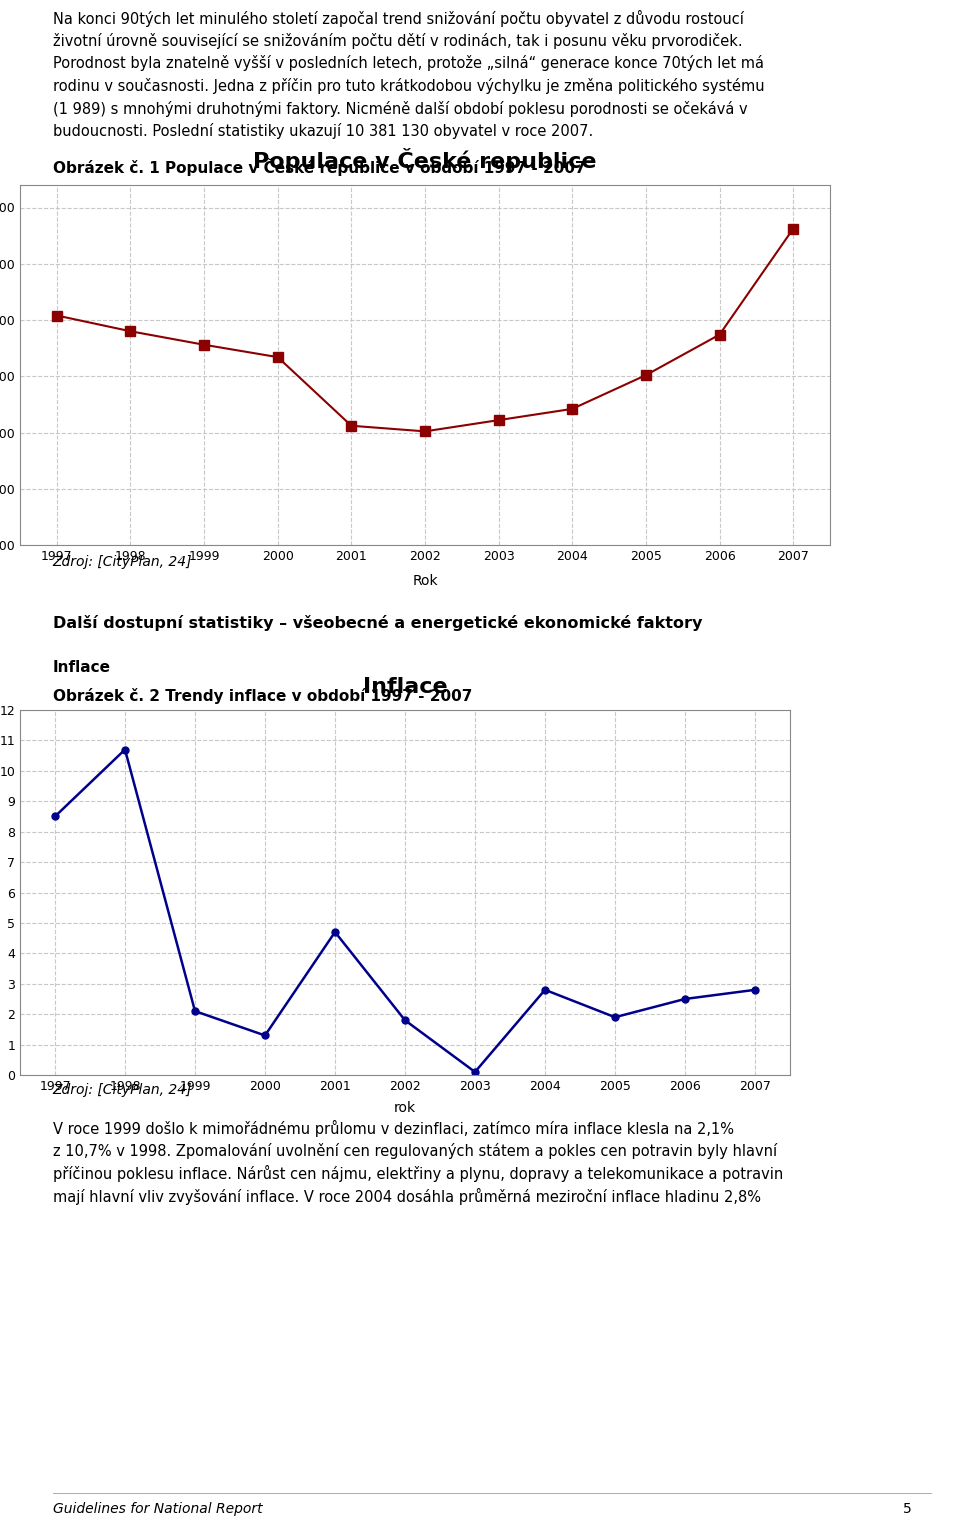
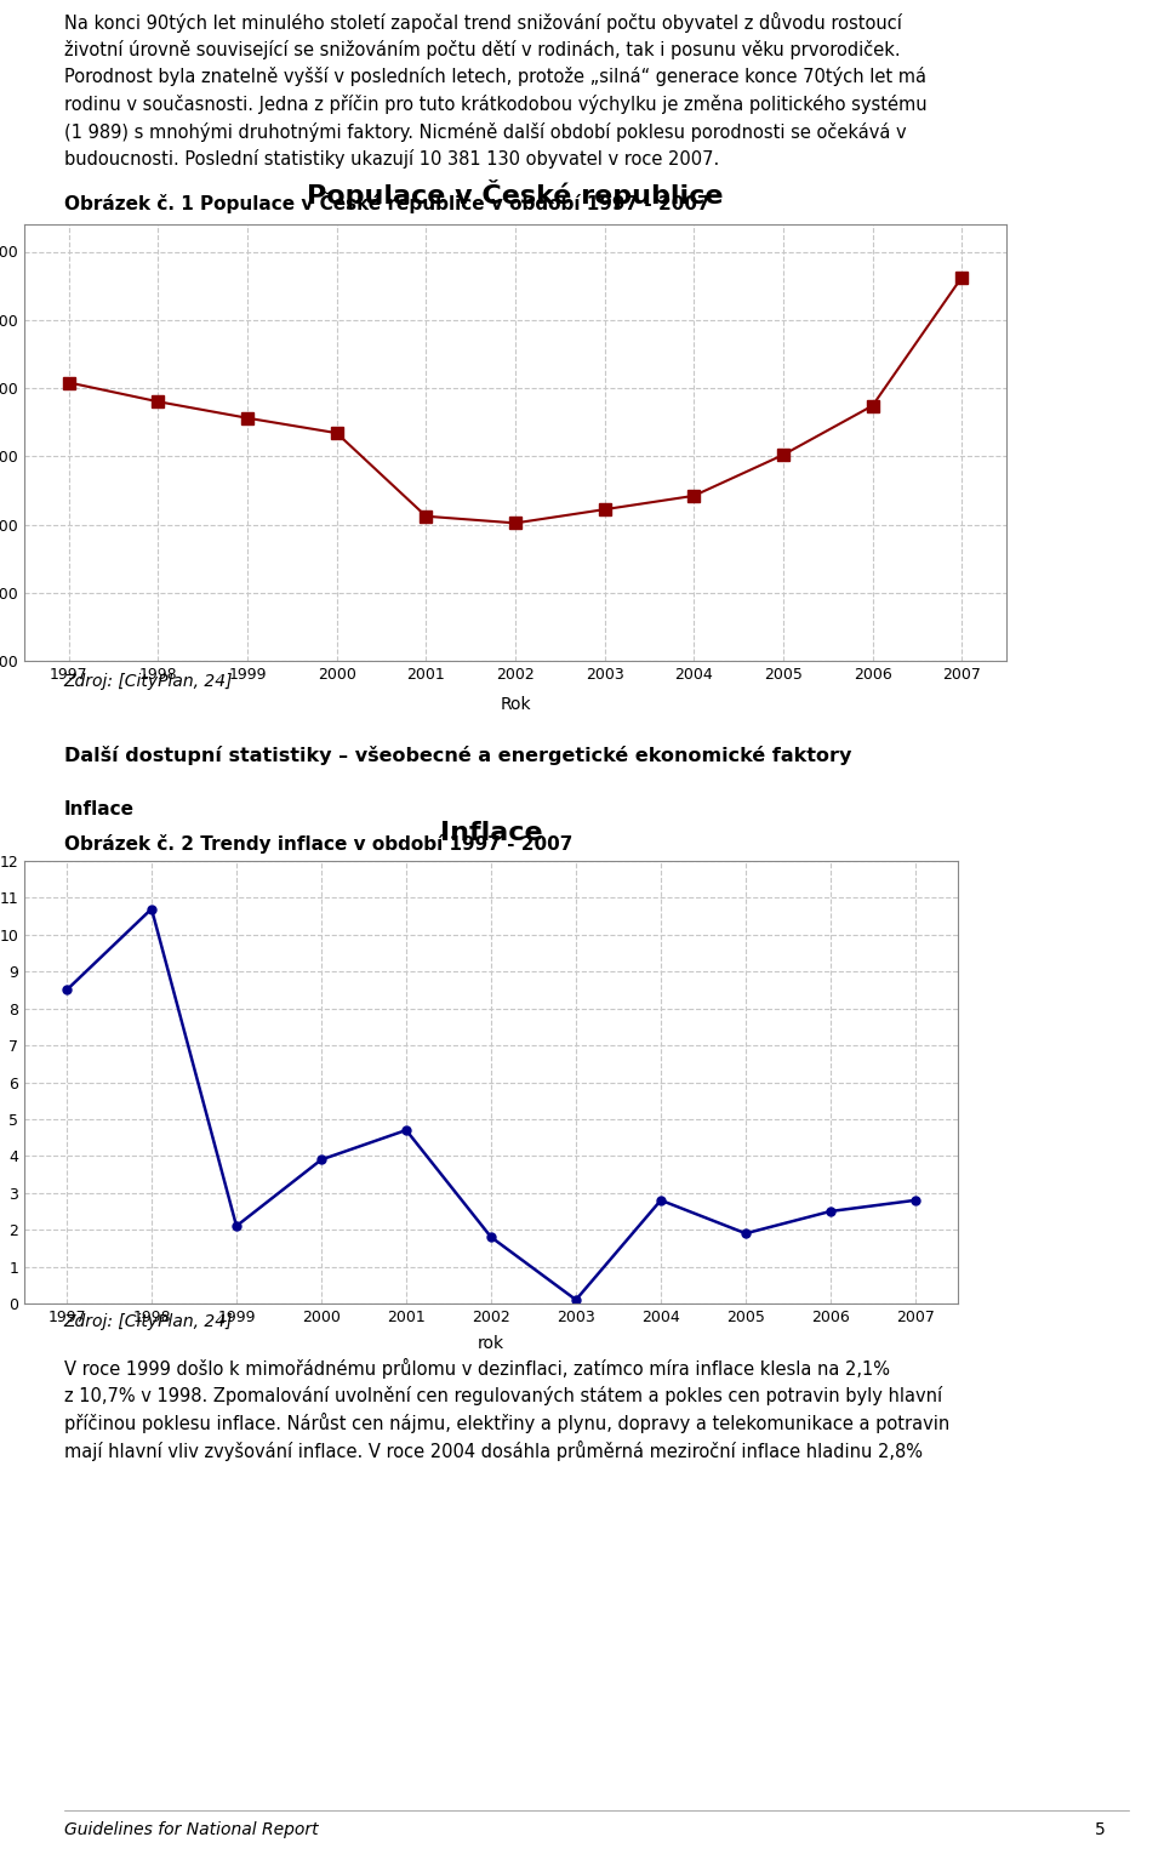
Inflace/2000: 1.3 -> 3.9
